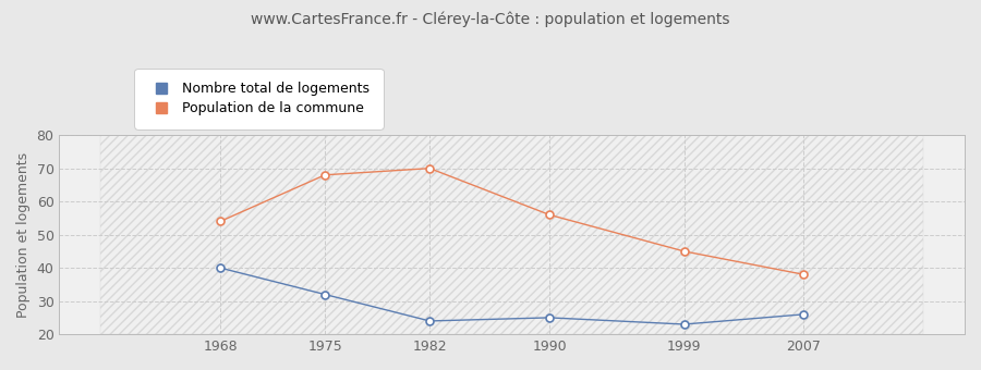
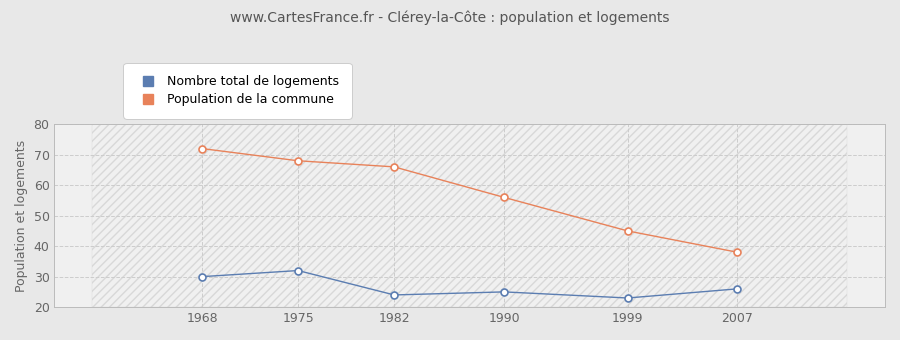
Nombre total de logements/1968: 40 -> 30
Population de la commune/1968: 54 -> 72
Population de la commune/1982: 70 -> 66
